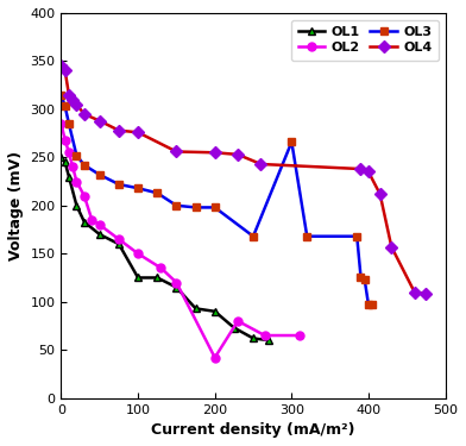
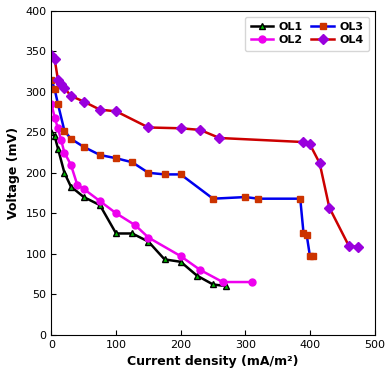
OL2/200: 42 -> 97
OL3/300: 266 -> 170
